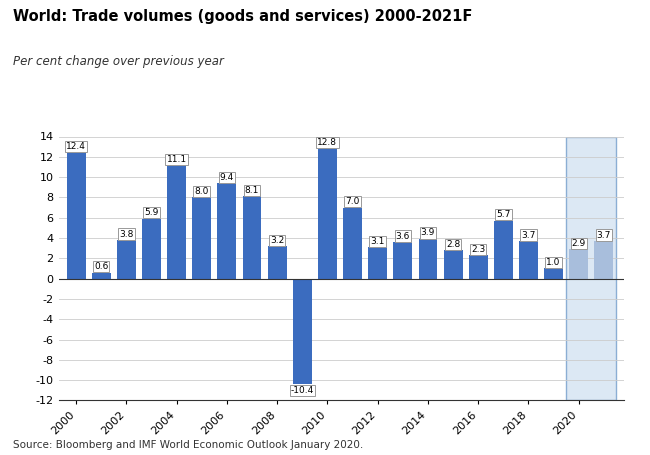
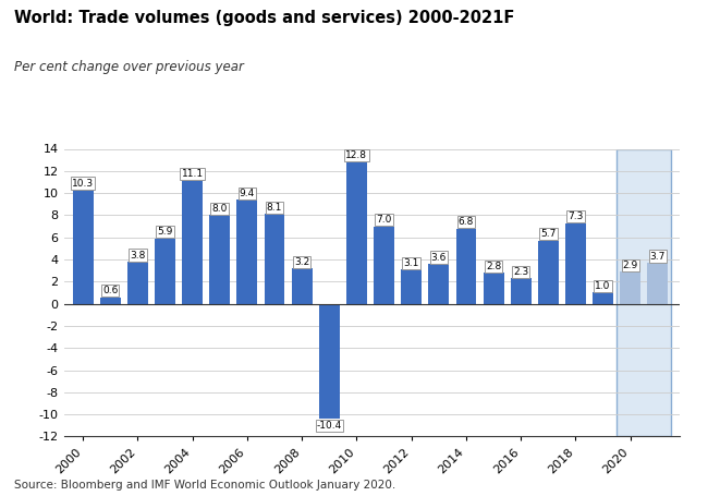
2000: 12.4 -> 10.3
2014: 3.9 -> 6.8
2018: 3.7 -> 7.3
